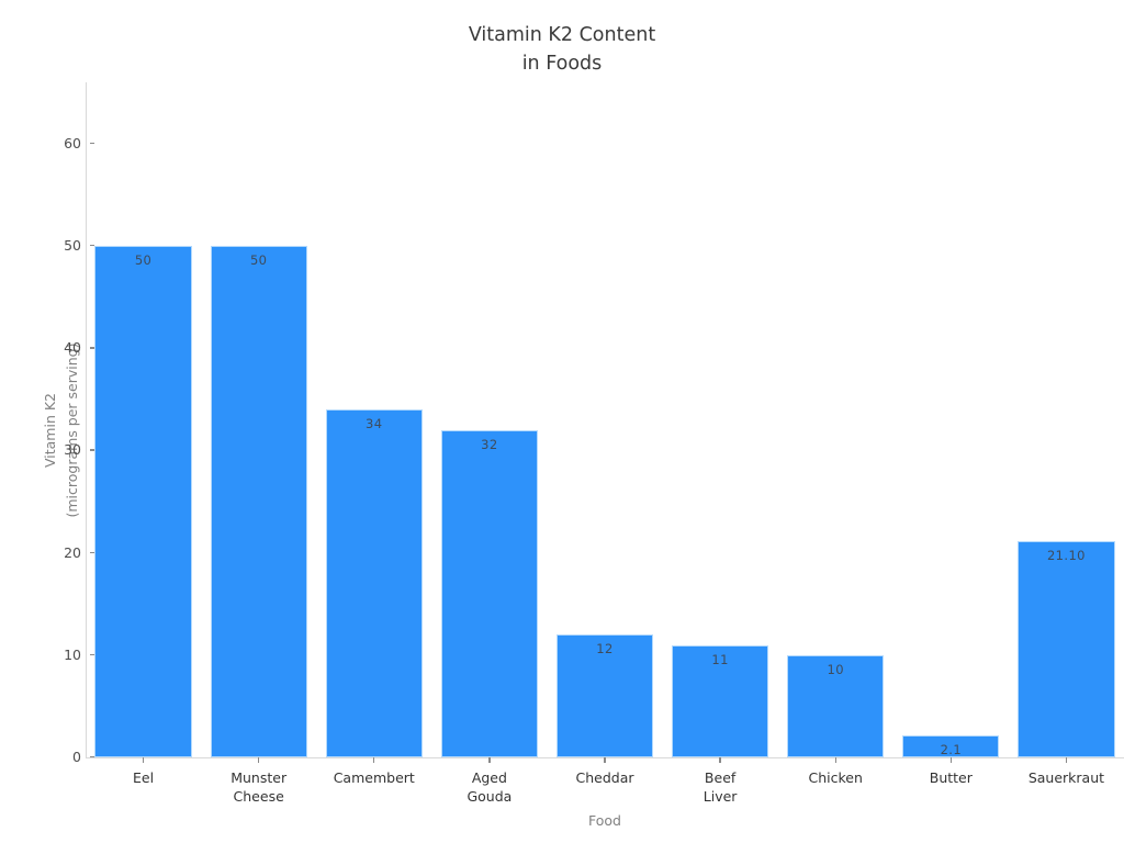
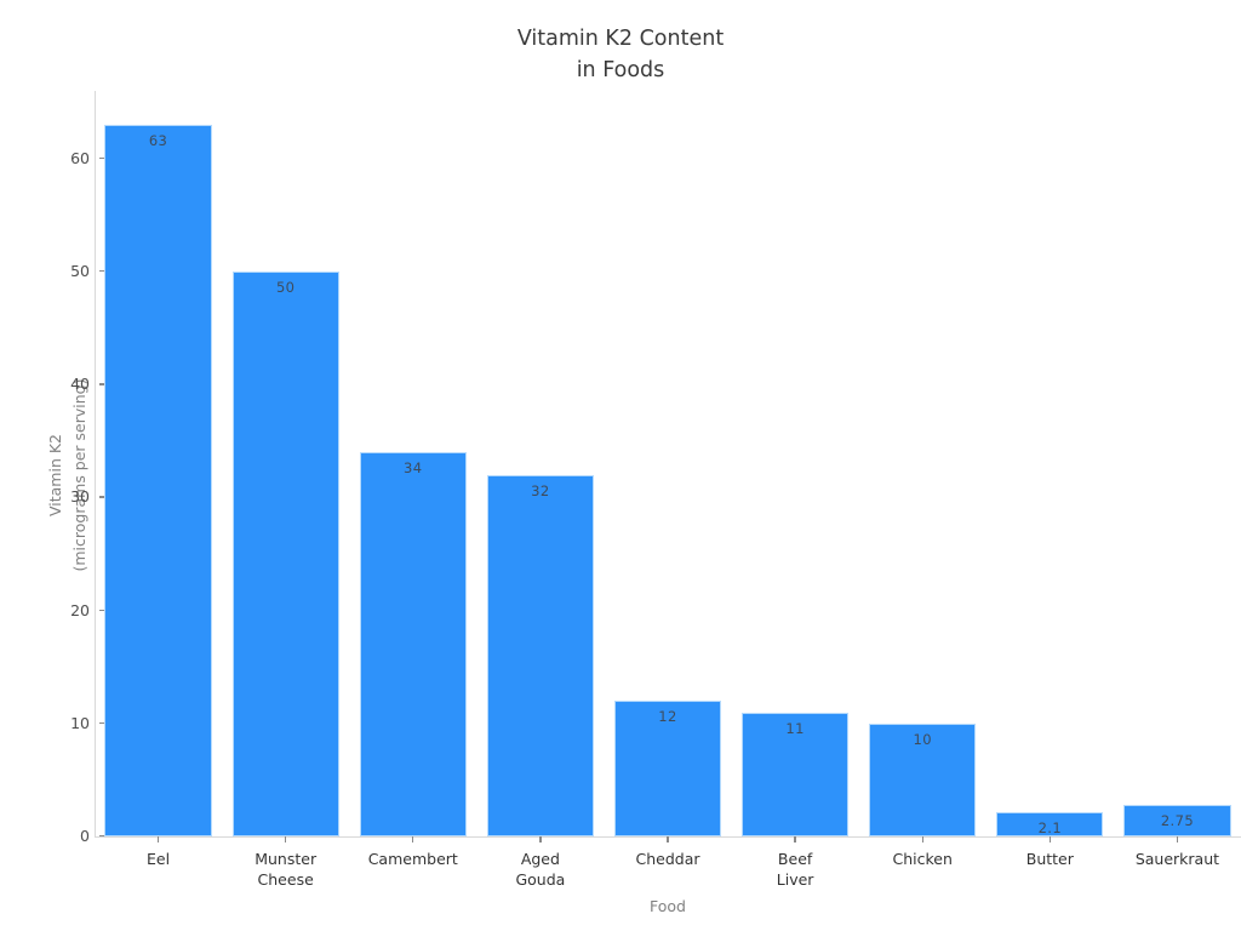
Eel: 50 -> 63
Sauerkraut: 21.10 -> 2.75
